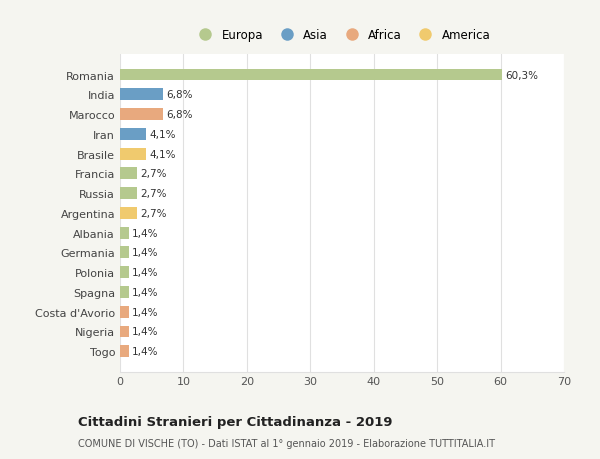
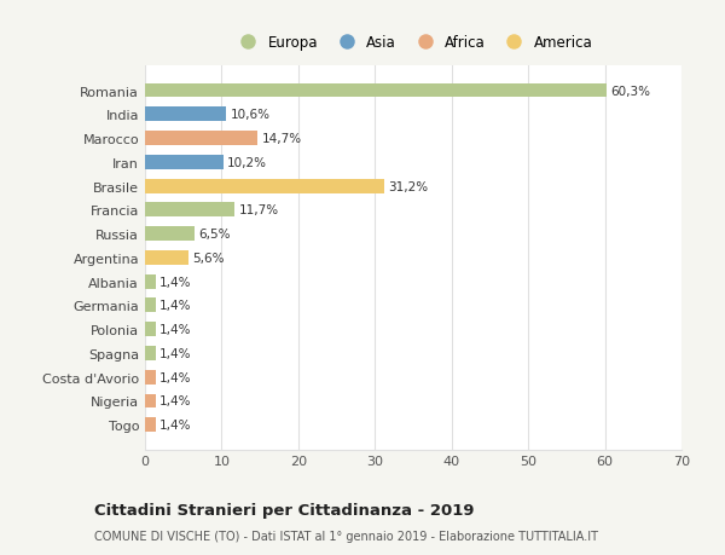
India: 6,8% -> 10,6%
Marocco: 6,8% -> 14,7%
Iran: 4,1% -> 10,2%
Brasile: 4,1% -> 31,2%
Francia: 2,7% -> 11,7%
Russia: 2,7% -> 6,5%
Argentina: 2,7% -> 5,6%
